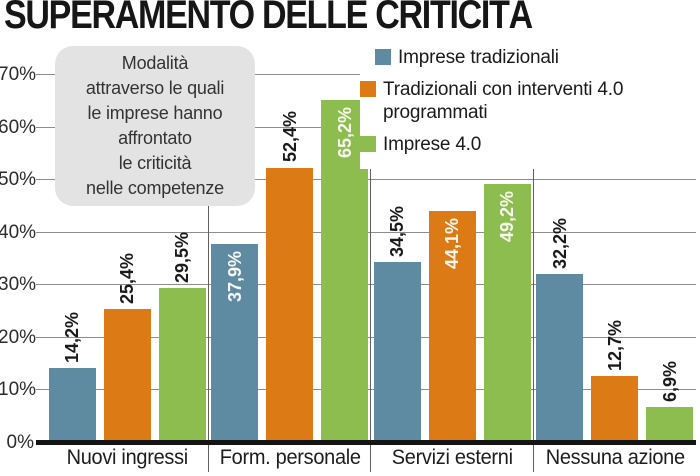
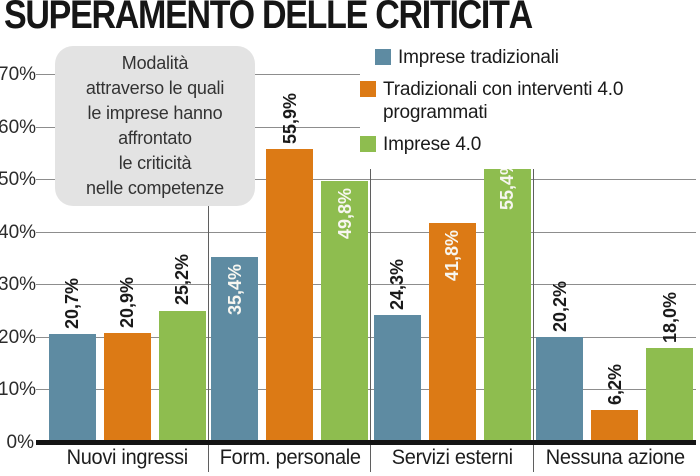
Imprese tradizionali/Nuovi ingressi: 14,2% -> 20,7%
Tradizionali con interventi 4.0 programmati/Nuovi ingressi: 25,4% -> 20,9%
Imprese 4.0/Nuovi ingressi: 29,5% -> 25,2%
Imprese tradizionali/Form. personale: 37,9% -> 35,4%
Tradizionali con interventi 4.0 programmati/Form. personale: 52,4% -> 55,9%
Imprese 4.0/Form. personale: 65,2% -> 49,8%
Imprese tradizionali/Servizi esterni: 34,5% -> 24,3%
Tradizionali con interventi 4.0 programmati/Servizi esterni: 44,1% -> 41,8%
Imprese 4.0/Servizi esterni: 49,2% -> 55,4%
Imprese tradizionali/Nessuna azione: 32,2% -> 20,2%
Tradizionali con interventi 4.0 programmati/Nessuna azione: 12,7% -> 6,2%
Imprese 4.0/Nessuna azione: 6,9% -> 18,0%
